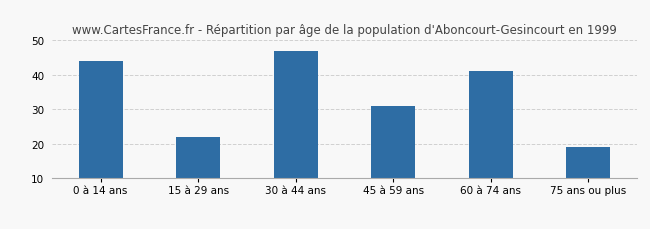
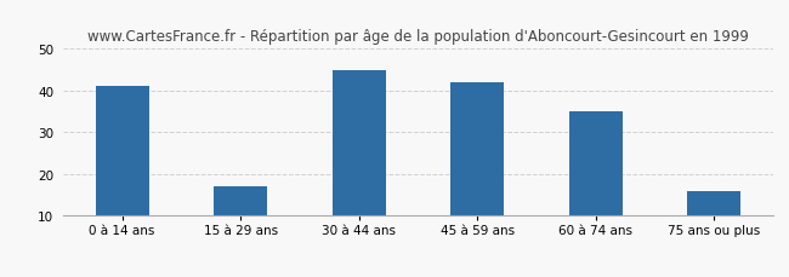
0 à 14 ans: 44 -> 41
15 à 29 ans: 22 -> 17
30 à 44 ans: 47 -> 45
45 à 59 ans: 31 -> 42
60 à 74 ans: 41 -> 35
75 ans ou plus: 19 -> 16
